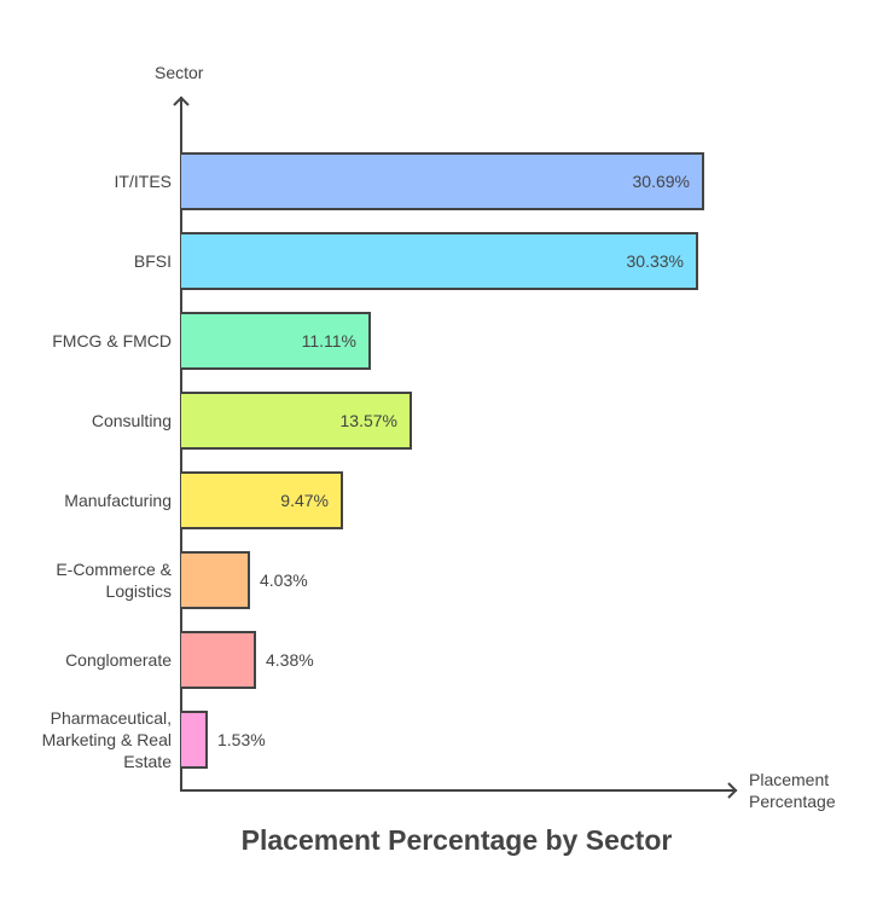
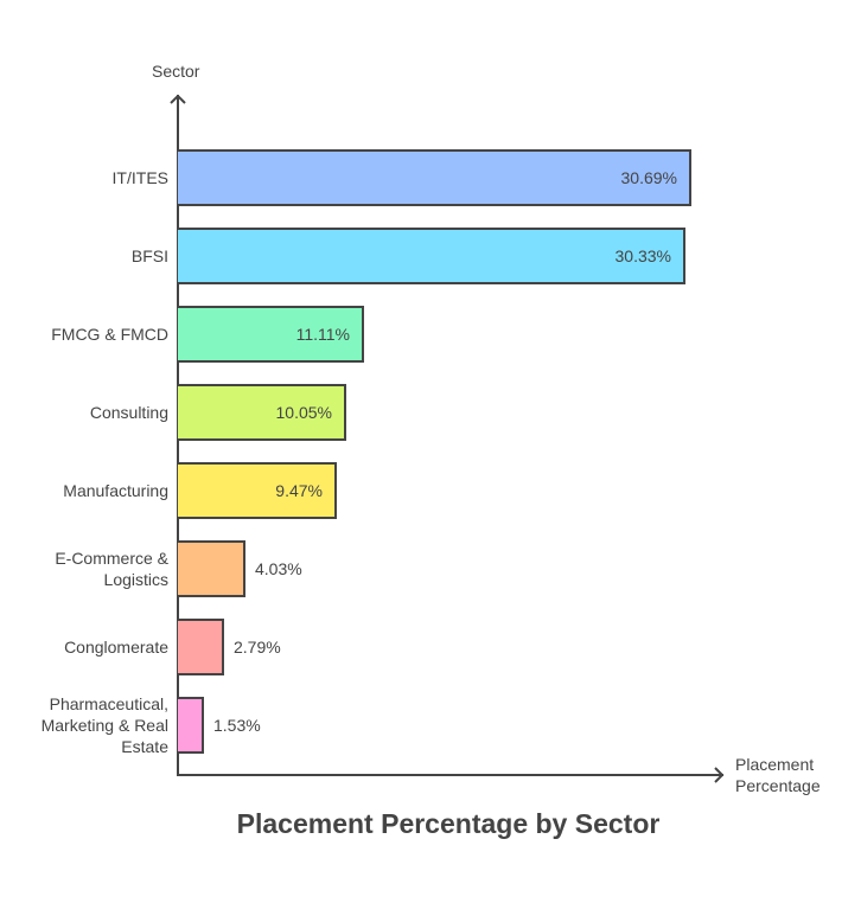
Consulting: 13.57% -> 10.05%
Conglomerate: 4.38% -> 2.79%
